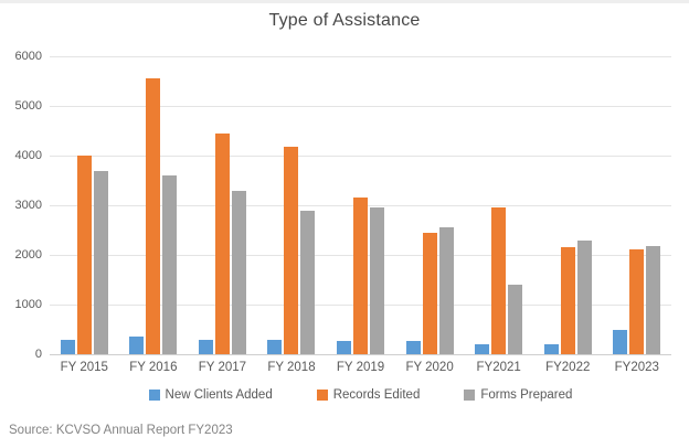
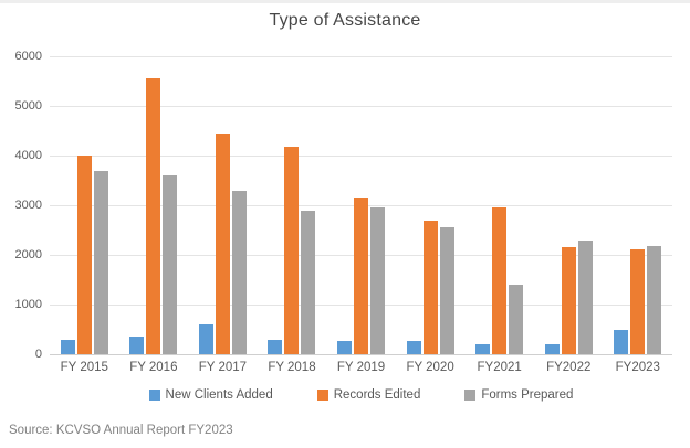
New Clients Added/FY 2017: 300 -> 600
Records Edited/FY 2020: 2400 -> 2700
